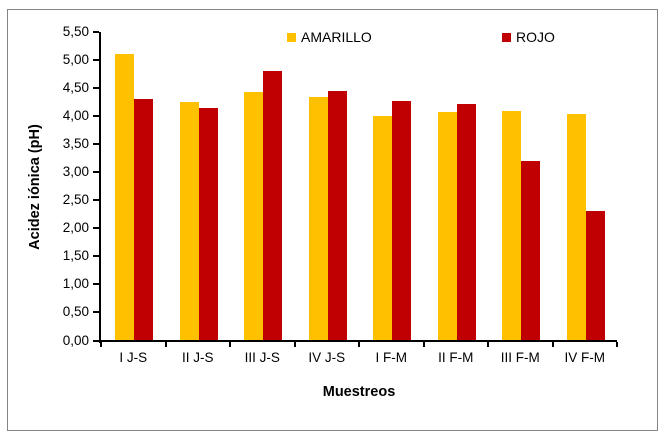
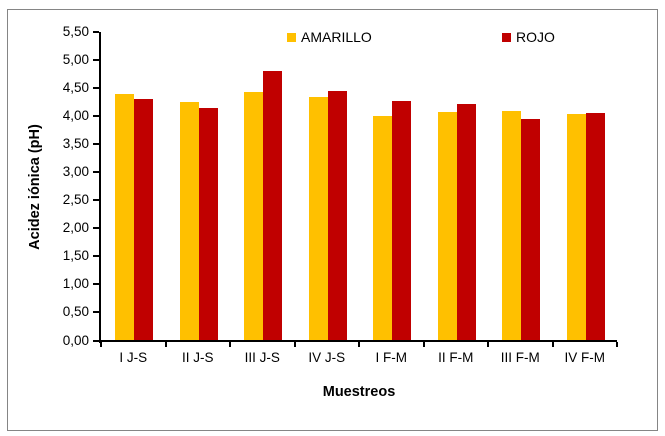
AMARILLO/I J-S: 5,1 -> 4,4
ROJO/III F-M: 3,2 -> 4,0
ROJO/IV F-M: 2,3 -> 4,0
